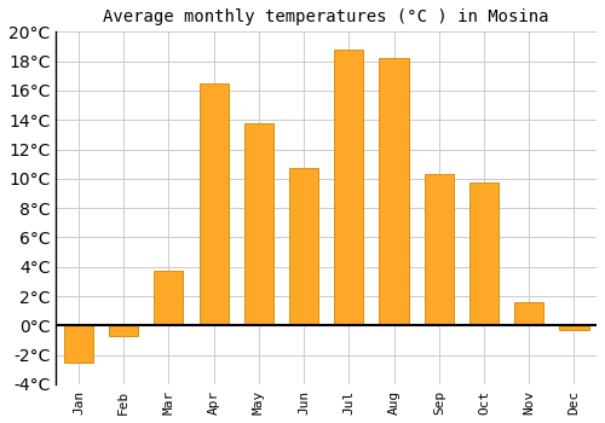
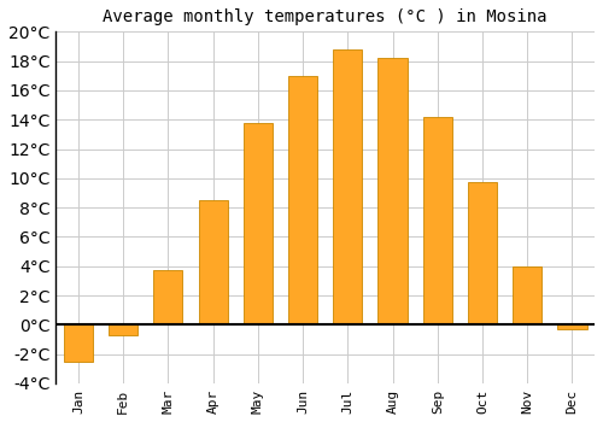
Apr: 16.5°C -> 8.5°C
Jun: 10.7°C -> 17.0°C
Sep: 10.3°C -> 14.2°C
Nov: 1.6°C -> 4.0°C
